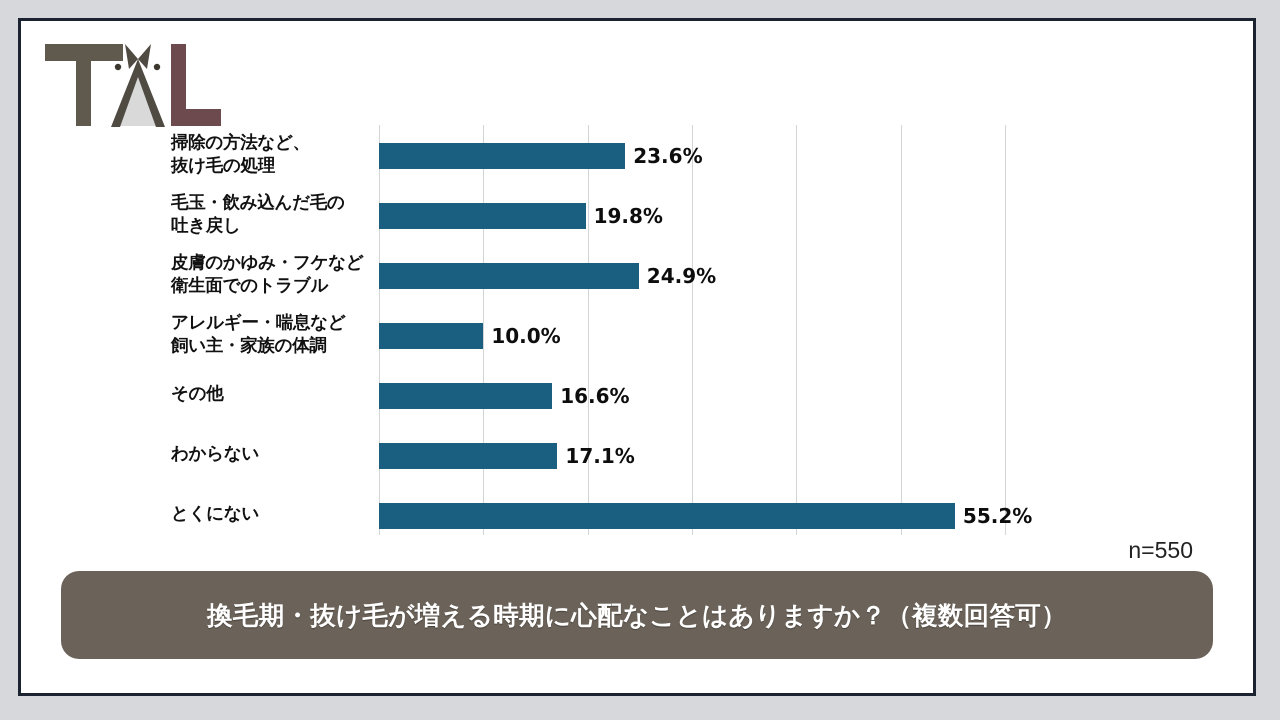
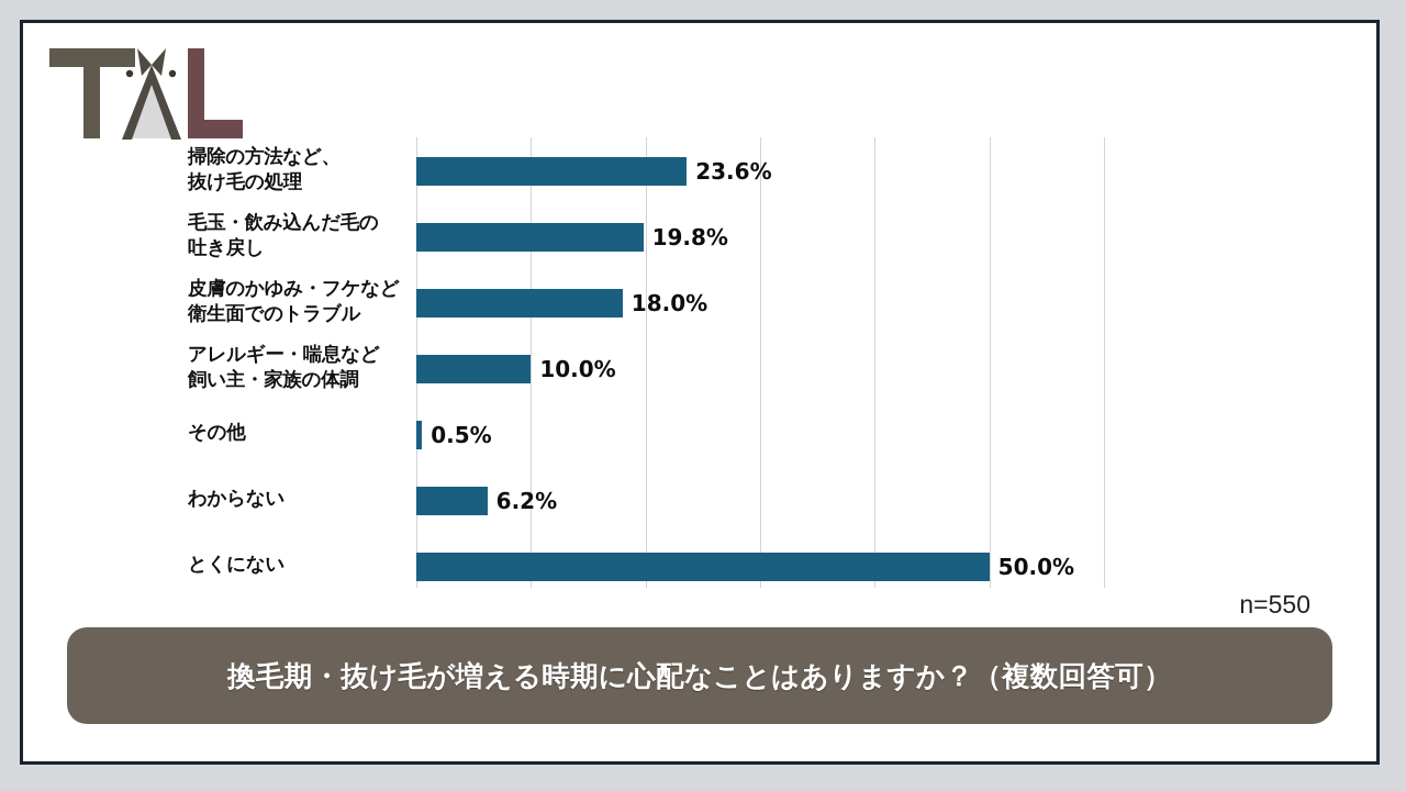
皮膚のかゆみ・フケなど 衛生面でのトラブル: 24.9% -> 18.0%
その他: 16.6% -> 0.5%
わからない: 17.1% -> 6.2%
とくにない: 55.2% -> 50.0%
